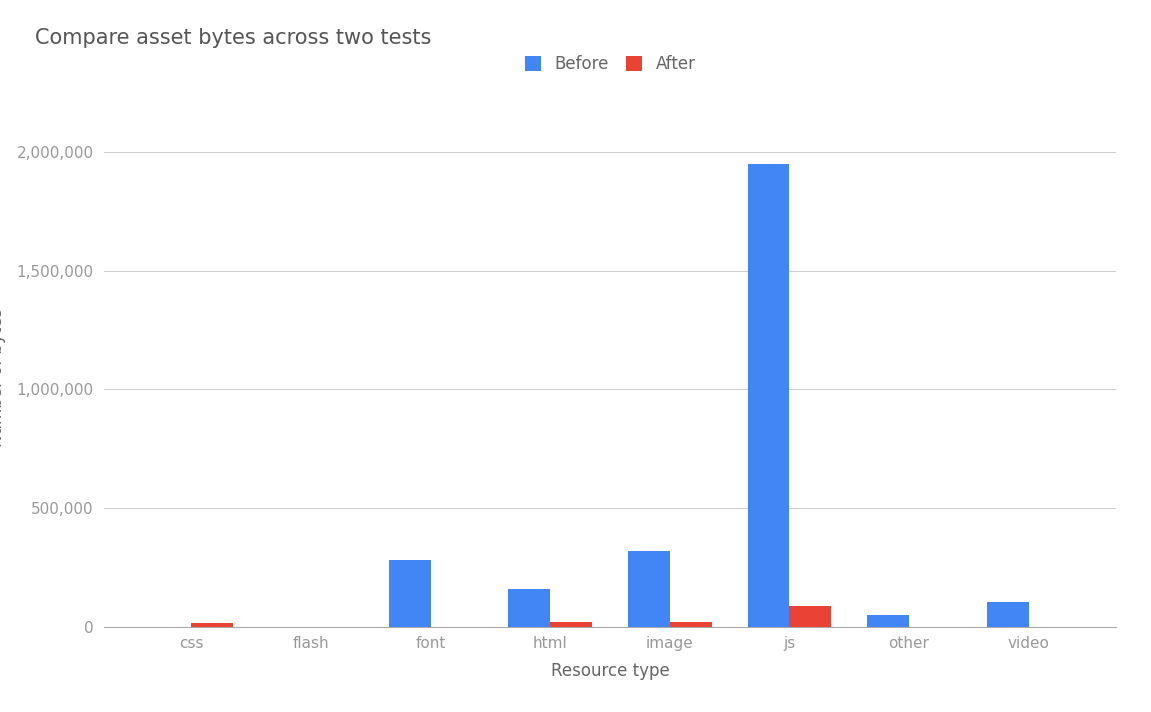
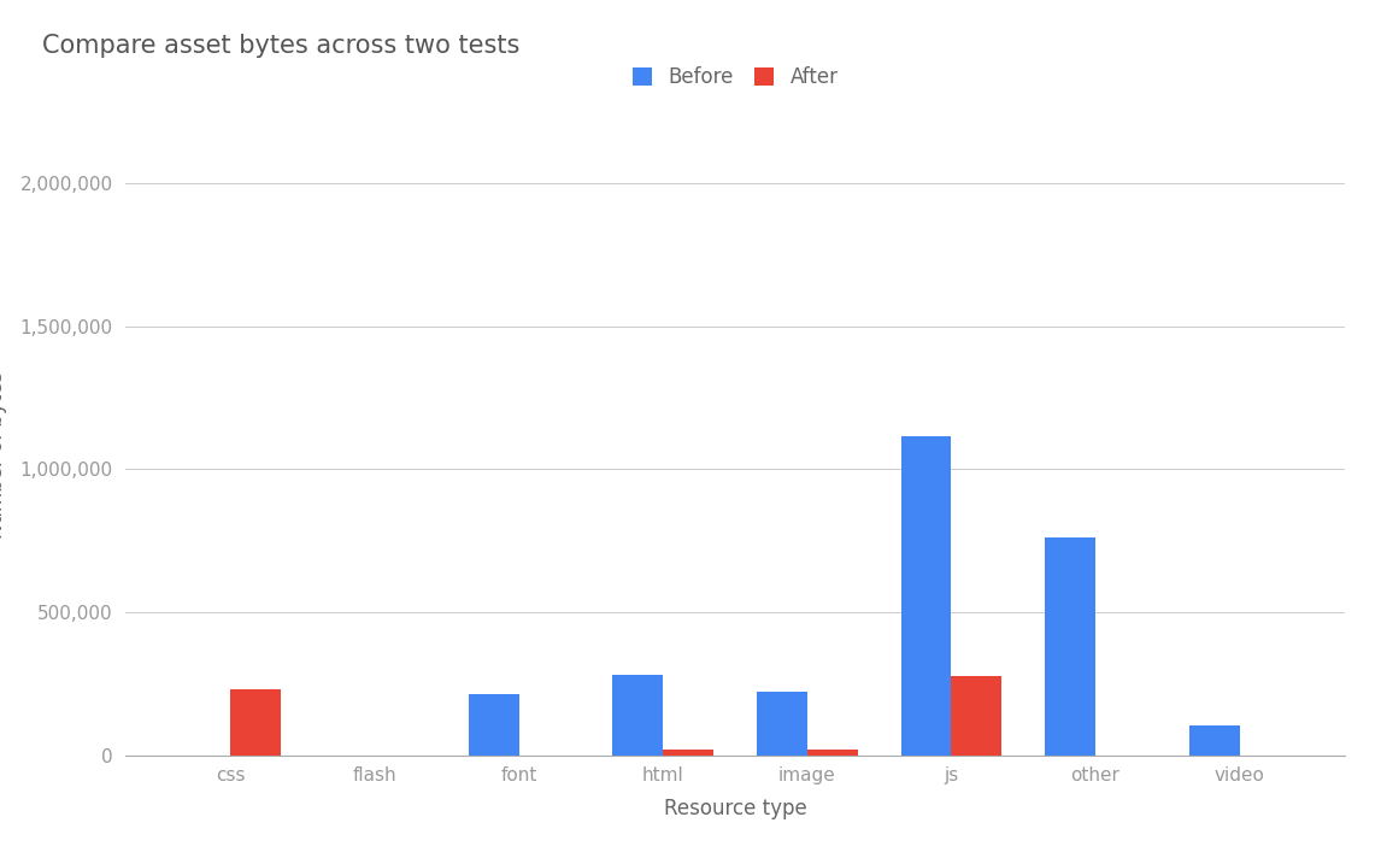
After/css: 15,000 -> 230,000
Before/font: 280,000 -> 215,000
Before/html: 160,000 -> 280,000
Before/image: 320,000 -> 220,000
Before/js: 1,950,000 -> 1,115,000
After/js: 85,000 -> 275,000
Before/other: 50,000 -> 760,000
